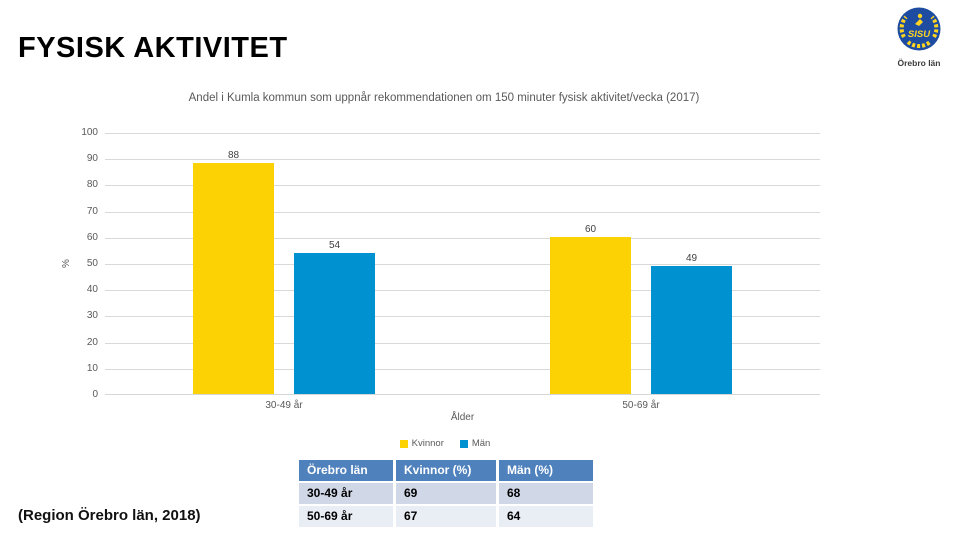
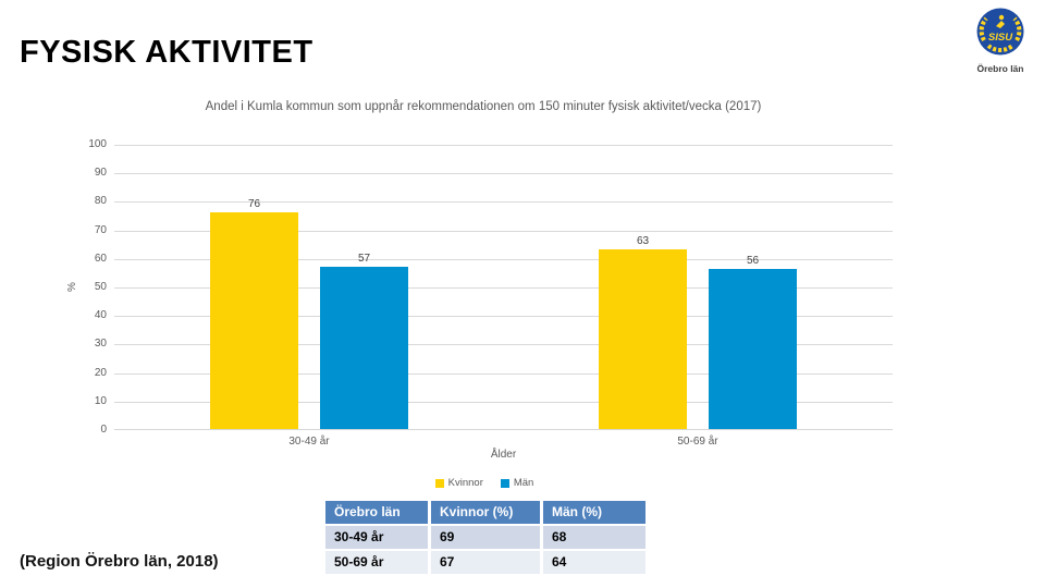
Kvinnor/30-49 år: 88 -> 76
Män/30-49 år: 54 -> 57
Kvinnor/50-69 år: 60 -> 63
Män/50-69 år: 49 -> 56
